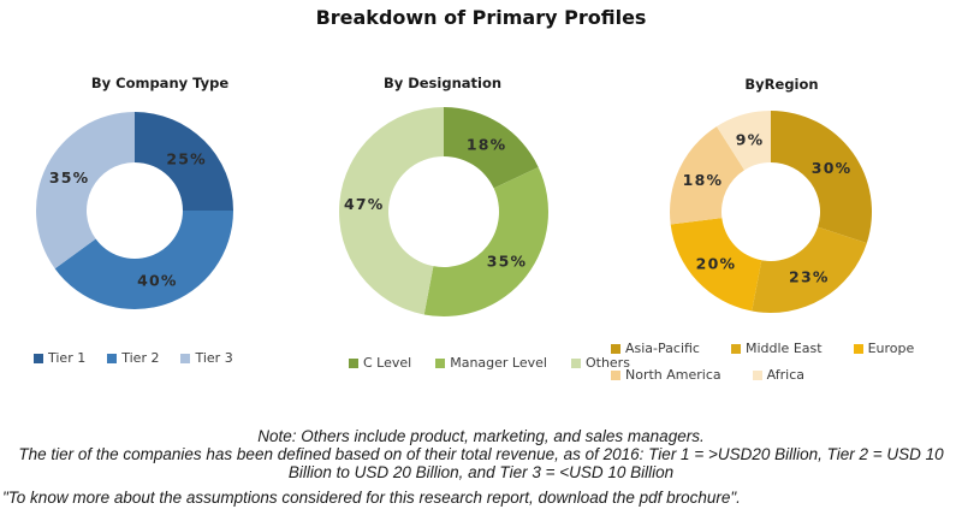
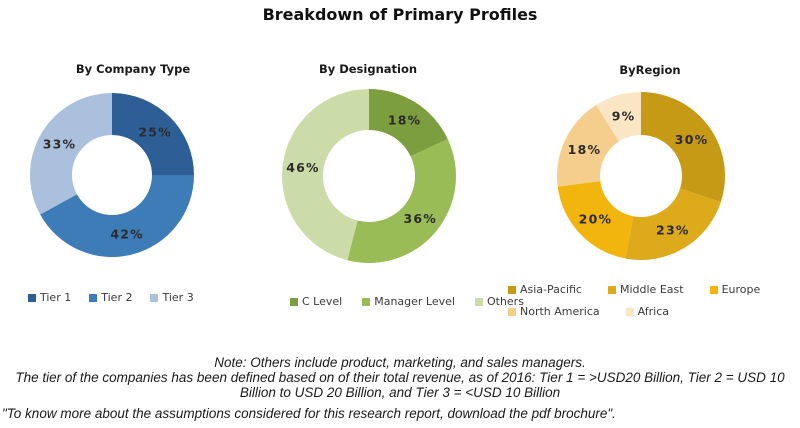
By Company Type/Tier 2: 40% -> 42%
By Company Type/Tier 3: 35% -> 33%
By Designation/Manager Level: 35% -> 36%
By Designation/Others: 47% -> 46%
